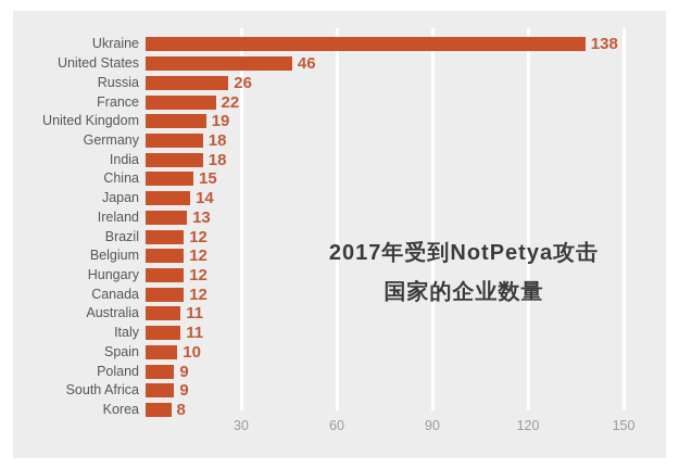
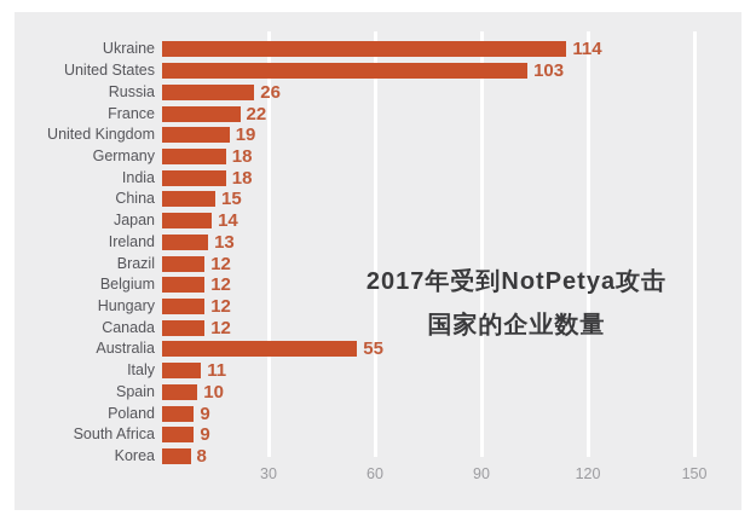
Ukraine: 138 -> 114
United States: 46 -> 103
Australia: 11 -> 55
